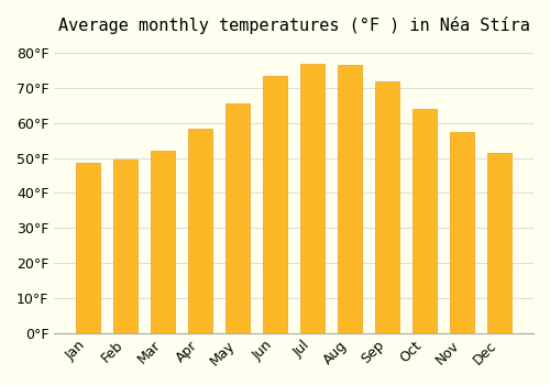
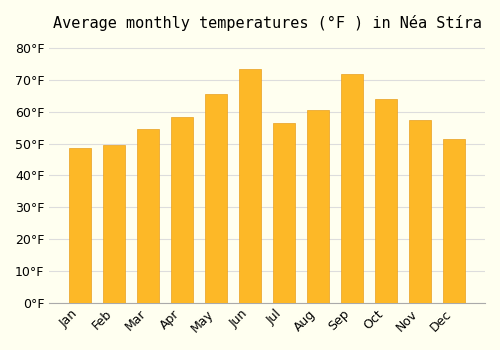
Mar: 52.0°F -> 54.5°F
Jul: 77.0°F -> 56.5°F
Aug: 76.5°F -> 60.5°F
